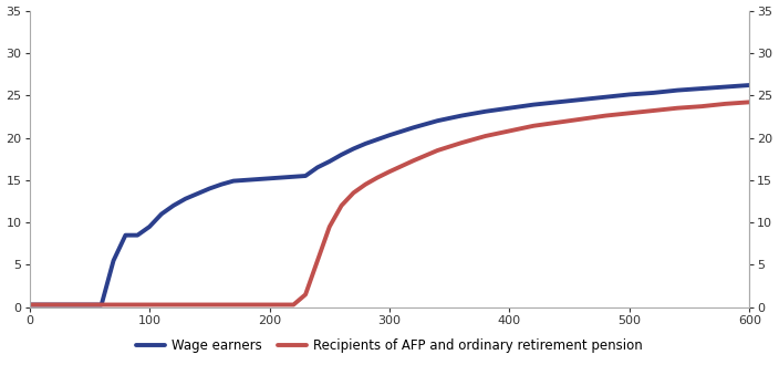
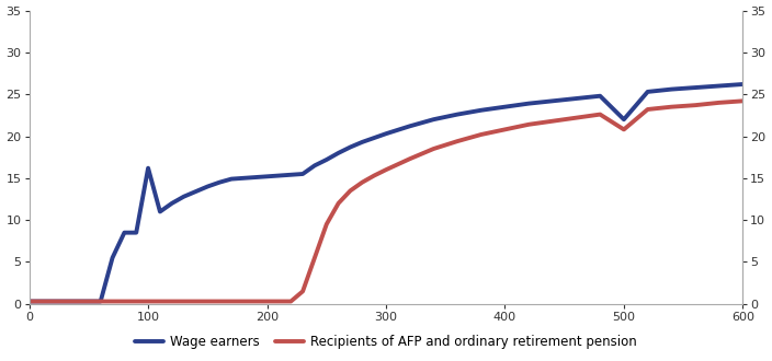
Wage earners/100: 9.5 -> 16.2
Wage earners/500: 25.1 -> 22.0
Recipients of AFP and ordinary retirement pension/500: 22.9 -> 20.8
